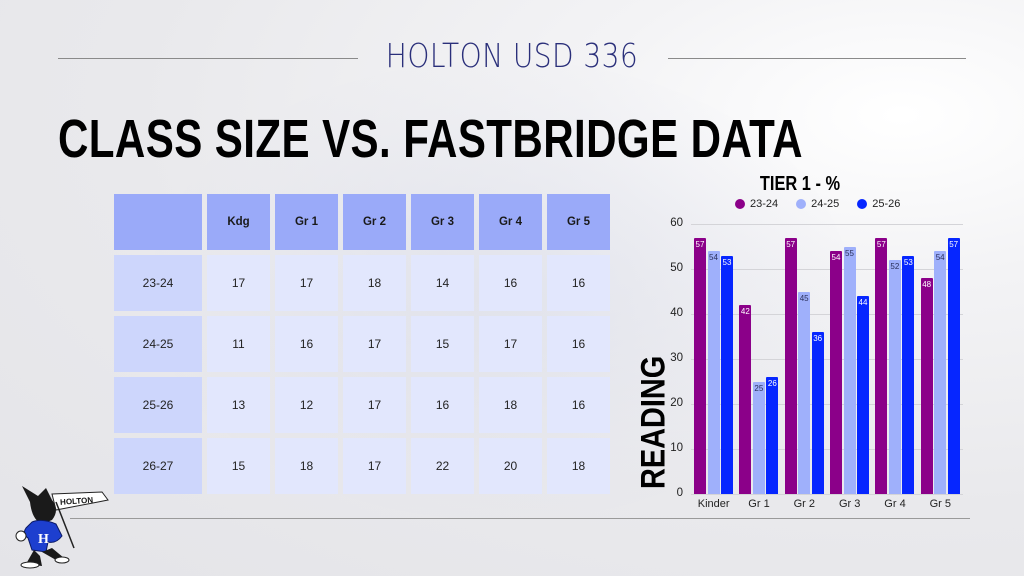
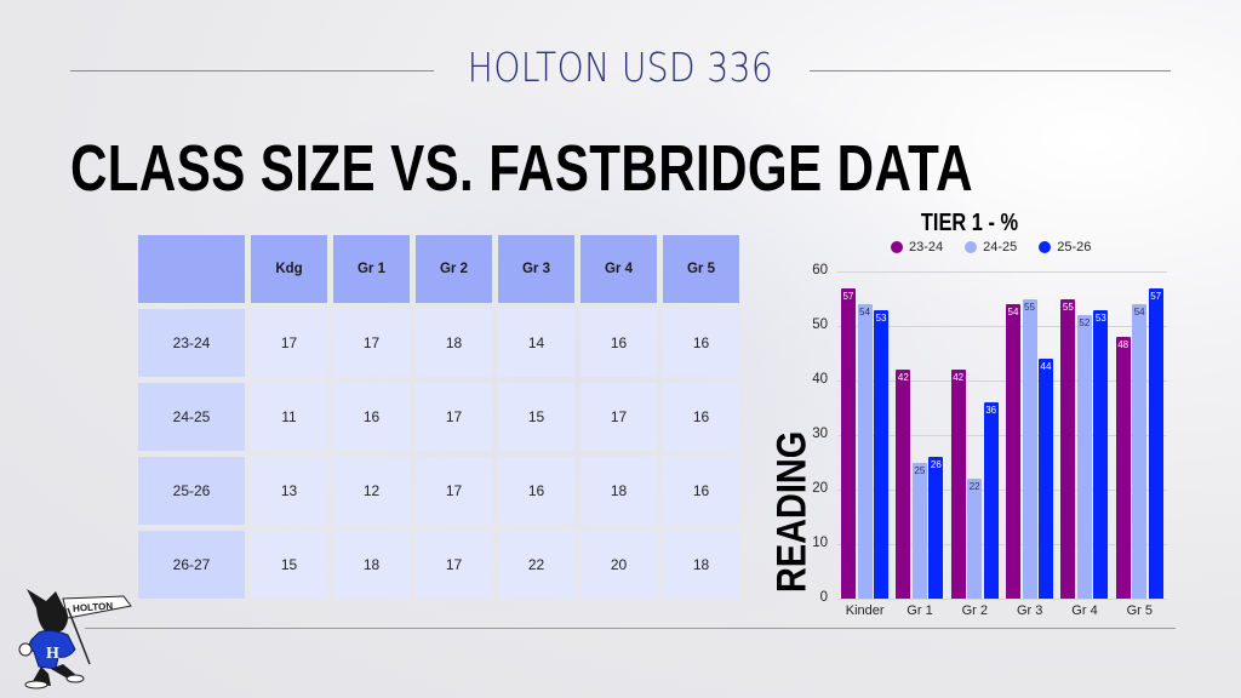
23-24/Gr 2: 57 -> 42
24-25/Gr 2: 45 -> 22
23-24/Gr 4: 57 -> 55
